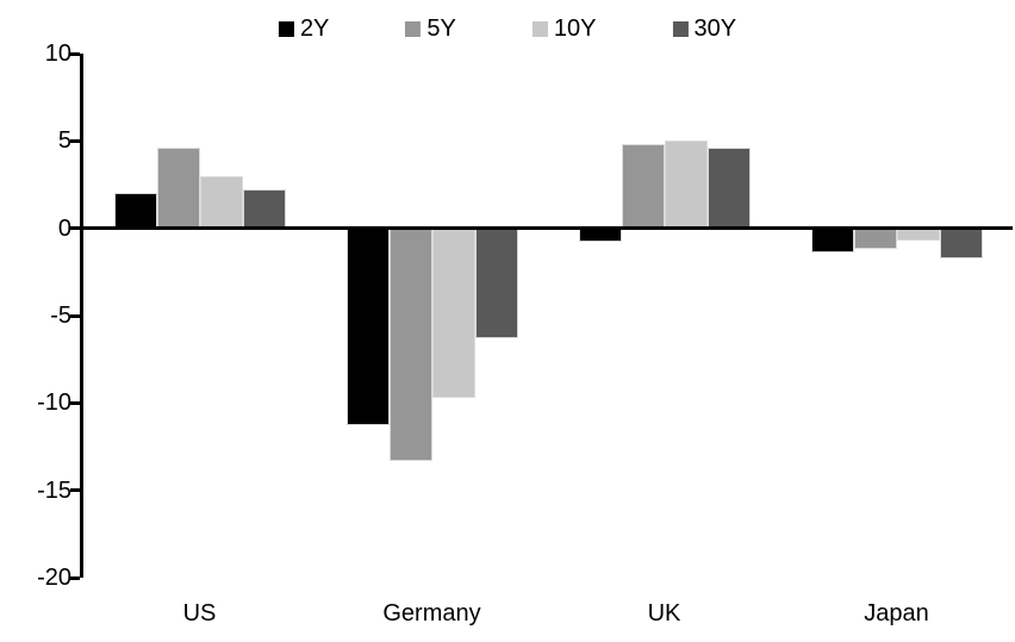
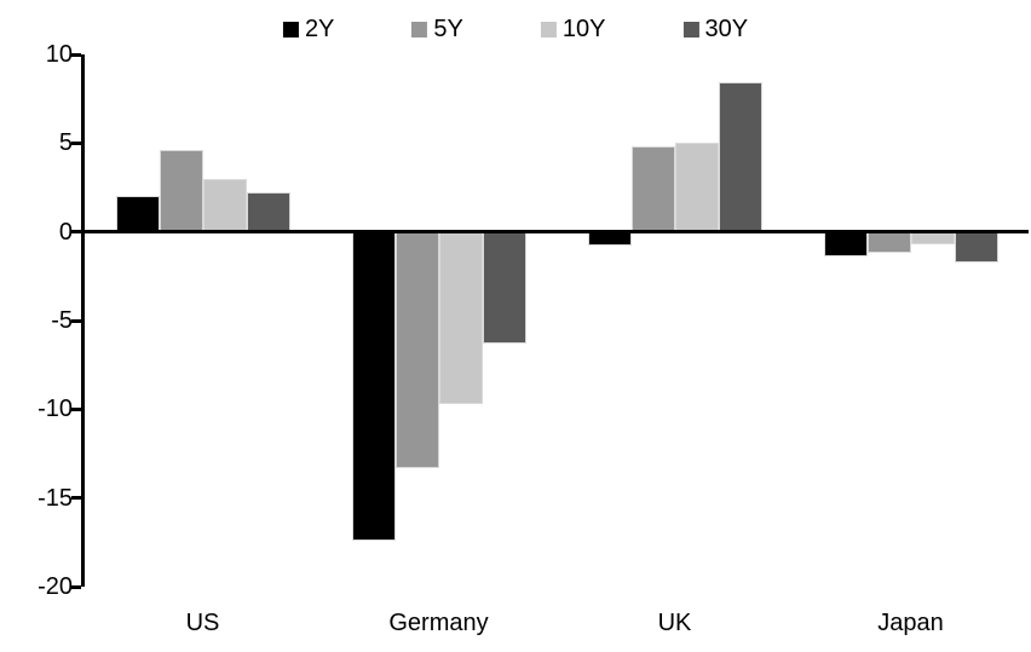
2Y/Germany: -11.3 -> -17.4
30Y/UK: 4.6 -> 8.4
